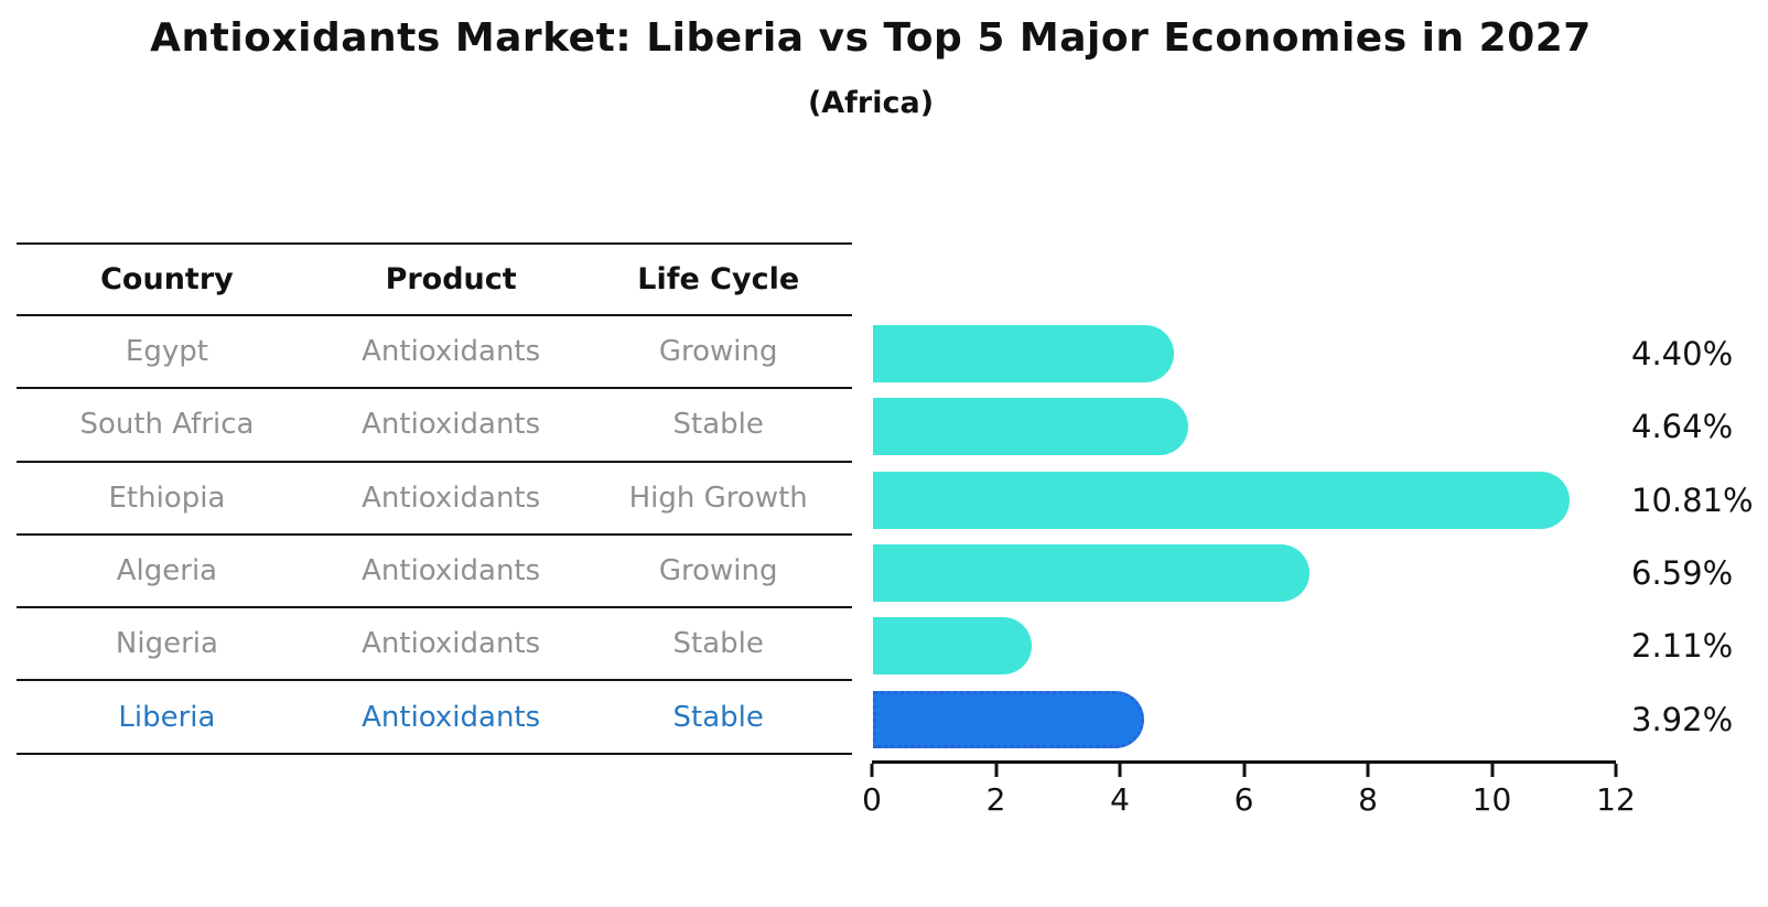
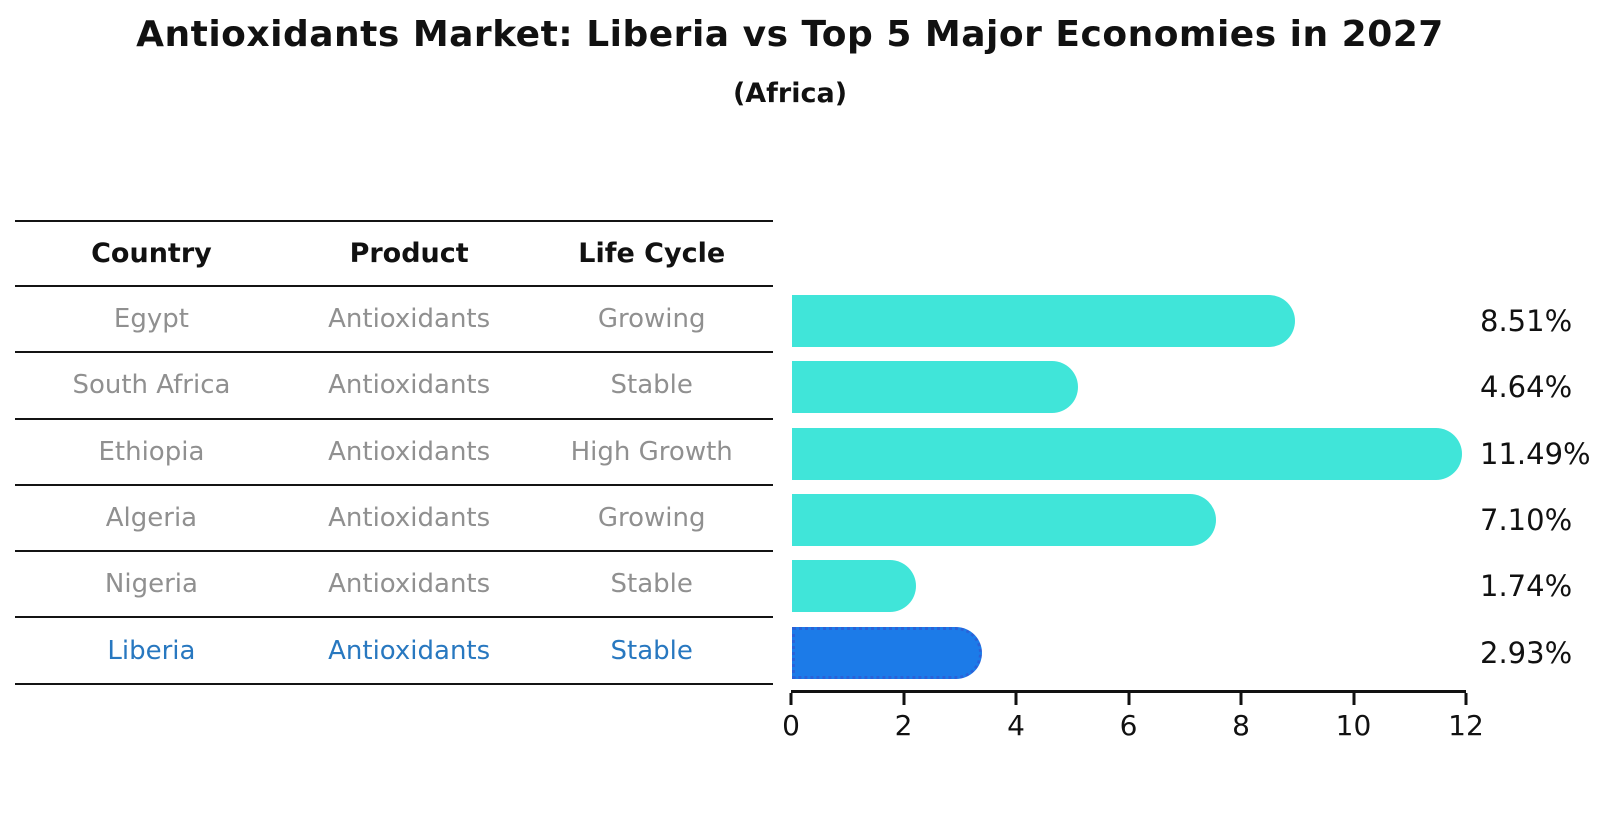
Egypt: 4.40% -> 8.51%
Ethiopia: 10.81% -> 11.49%
Algeria: 6.59% -> 7.10%
Nigeria: 2.11% -> 1.74%
Liberia: 3.92% -> 2.93%
